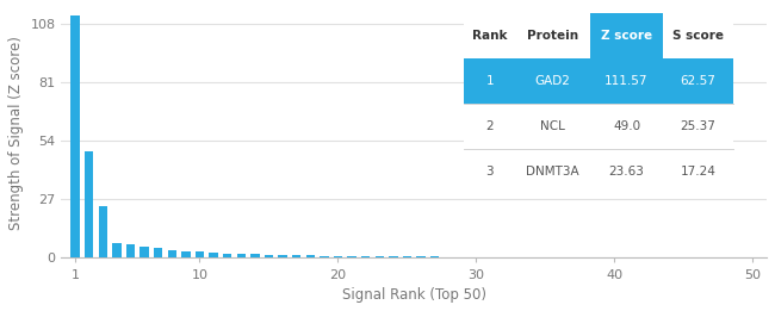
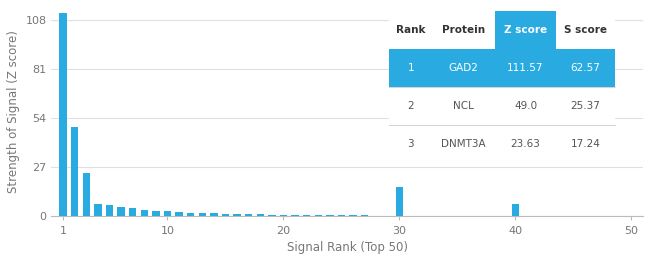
30: 0 -> 16
40: 0 -> 7
